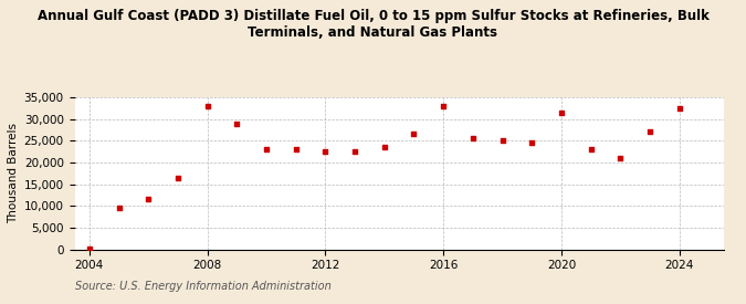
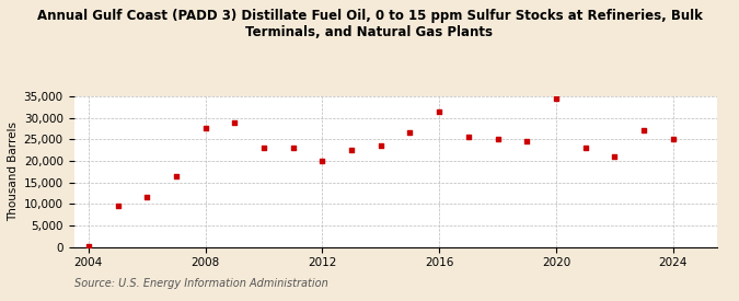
2008: 33,000 -> 27,500
2012: 22,500 -> 20,000
2016: 33,000 -> 31,500
2020: 31,500 -> 34,500
2024: 32,500 -> 25,000
